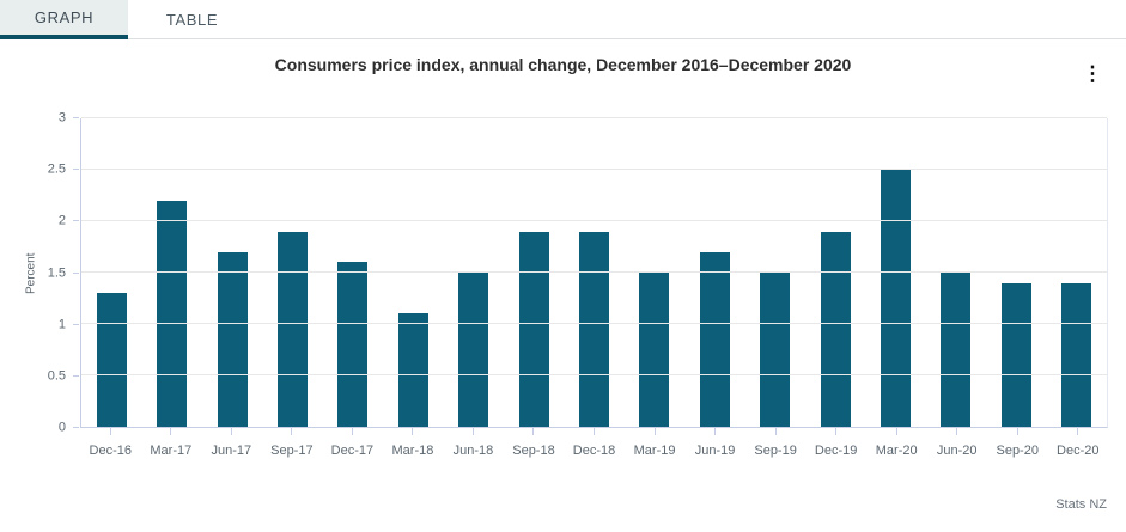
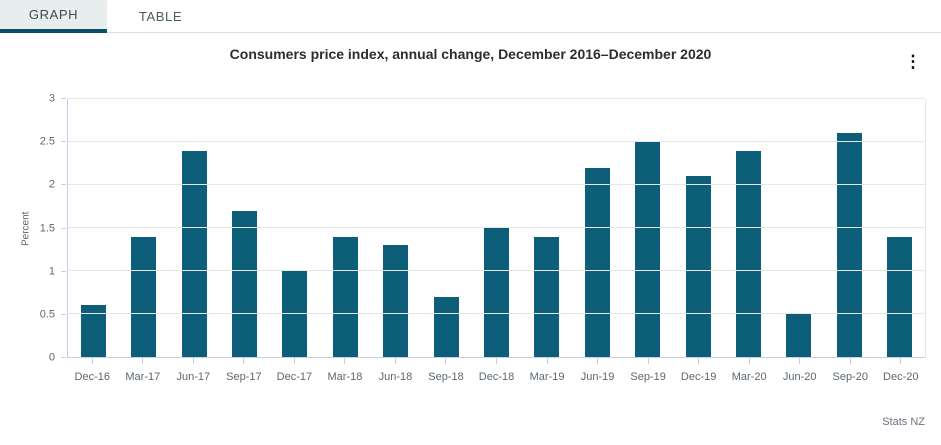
Dec-16: 1.3 -> 0.6
Mar-17: 2.2 -> 1.4
Jun-17: 1.7 -> 2.4
Sep-17: 1.9 -> 1.7
Dec-17: 1.6 -> 1.0
Mar-18: 1.1 -> 1.4
Jun-18: 1.5 -> 1.3
Sep-18: 1.9 -> 0.7
Dec-18: 1.9 -> 1.5
Mar-19: 1.5 -> 1.4
Jun-19: 1.7 -> 2.2
Sep-19: 1.5 -> 2.5
Dec-19: 1.9 -> 2.1
Mar-20: 2.5 -> 2.4
Jun-20: 1.5 -> 0.5
Sep-20: 1.4 -> 2.6
